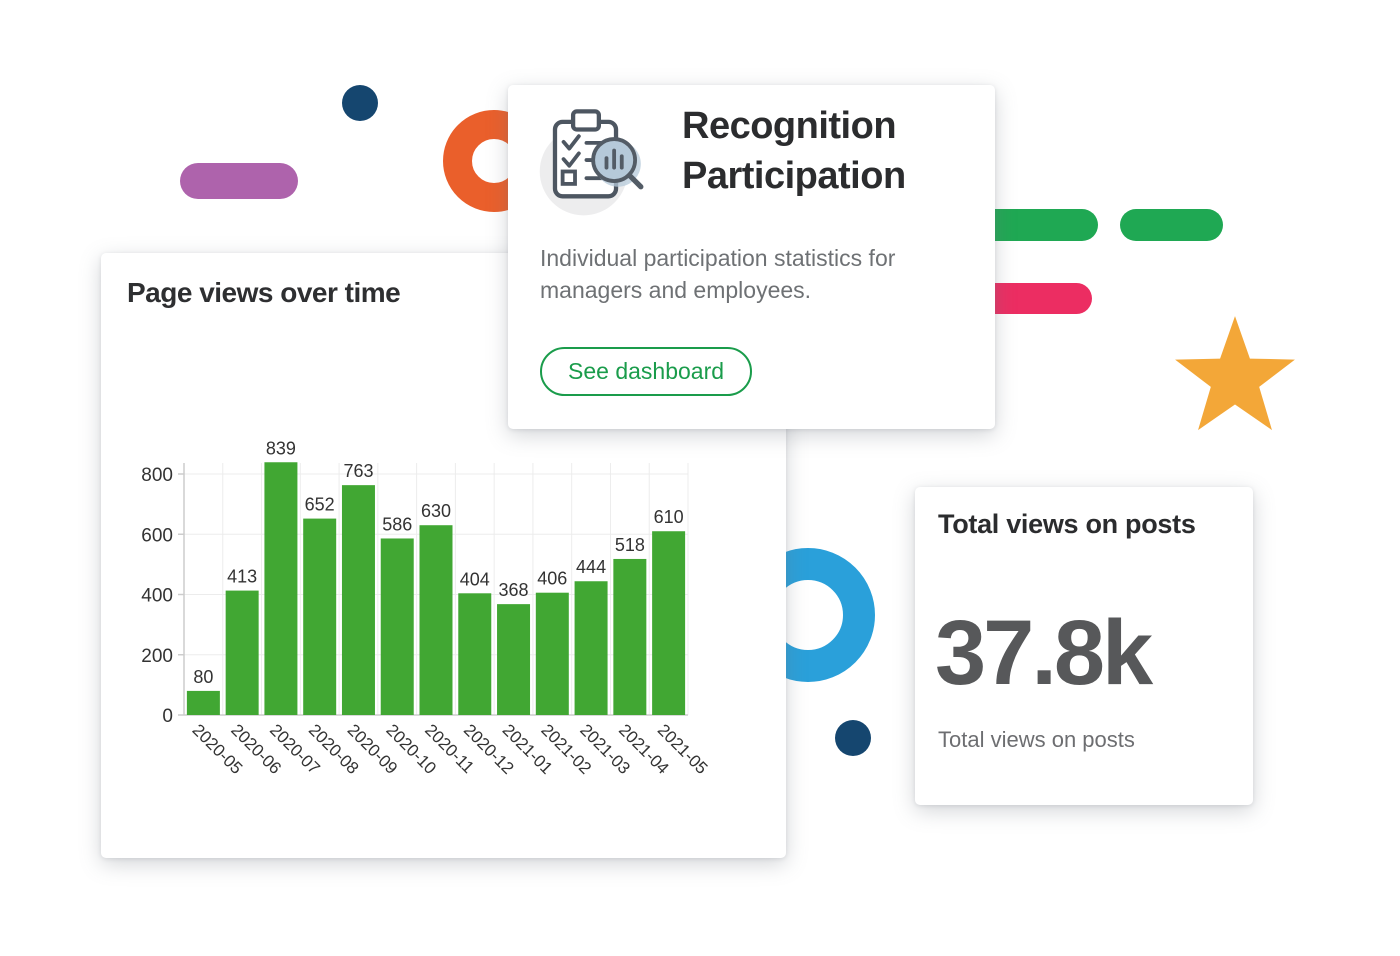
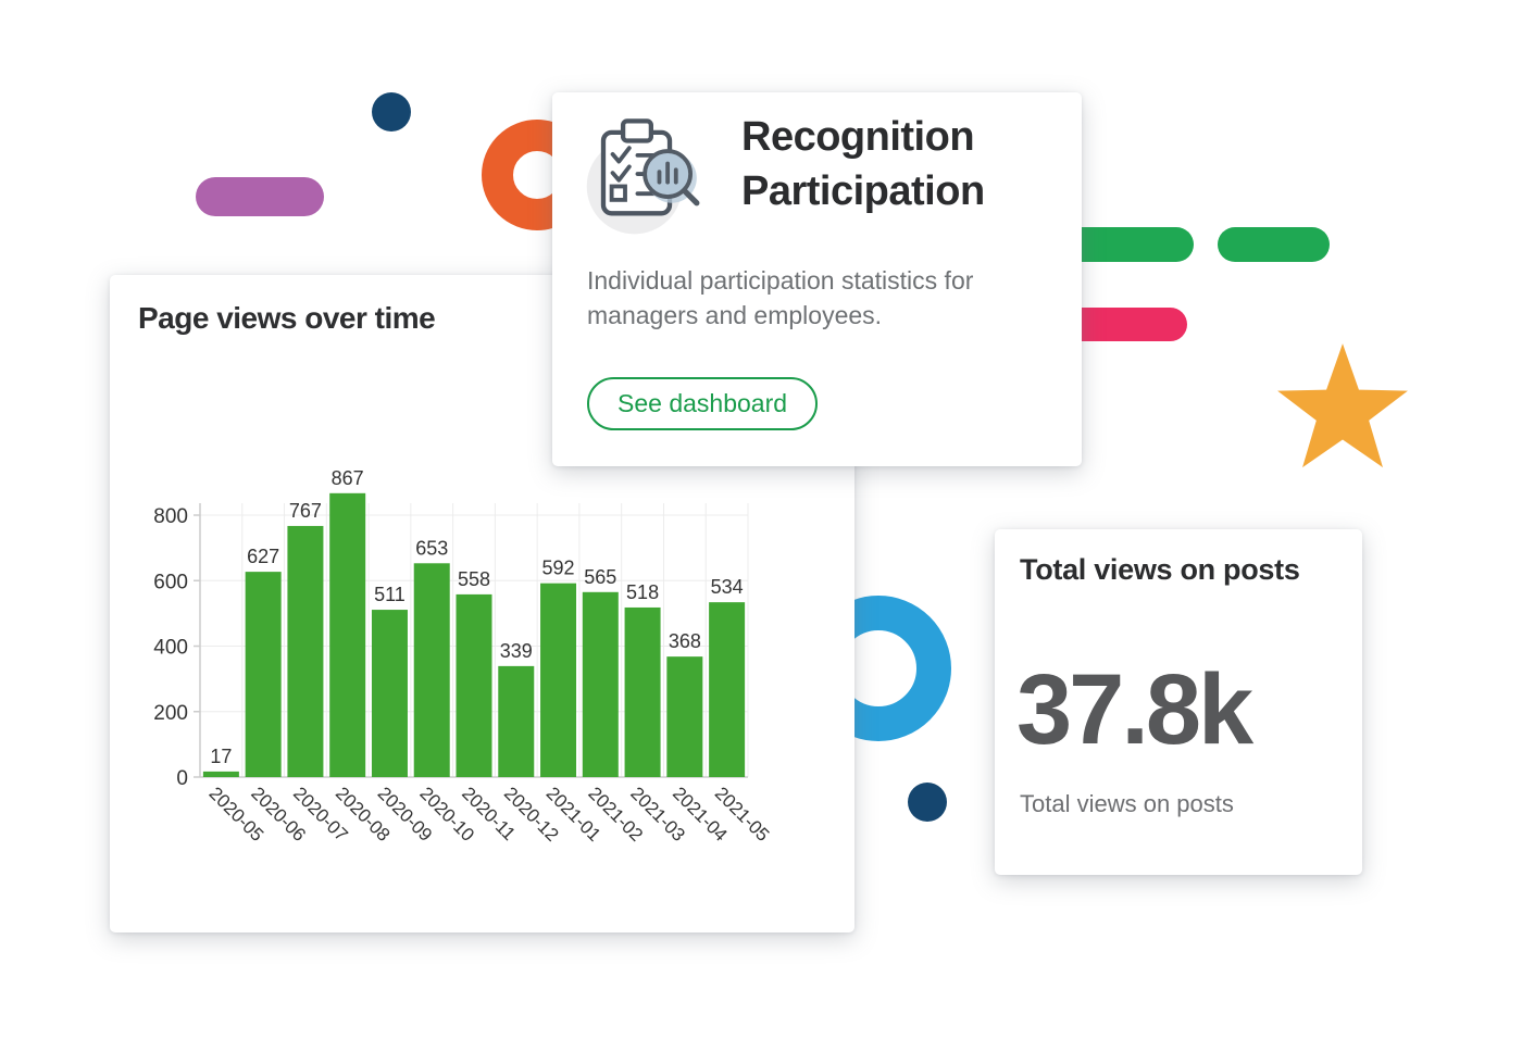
2020-05: 80 -> 17
2020-06: 413 -> 627
2020-07: 839 -> 767
2020-08: 652 -> 867
2020-09: 763 -> 511
2020-10: 586 -> 653
2020-11: 630 -> 558
2020-12: 404 -> 339
2021-01: 368 -> 592
2021-02: 406 -> 565
2021-03: 444 -> 518
2021-04: 518 -> 368
2021-05: 610 -> 534
